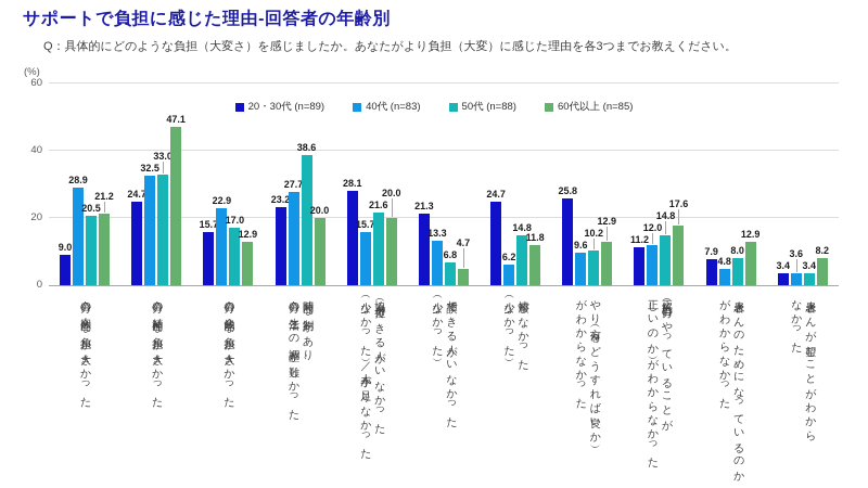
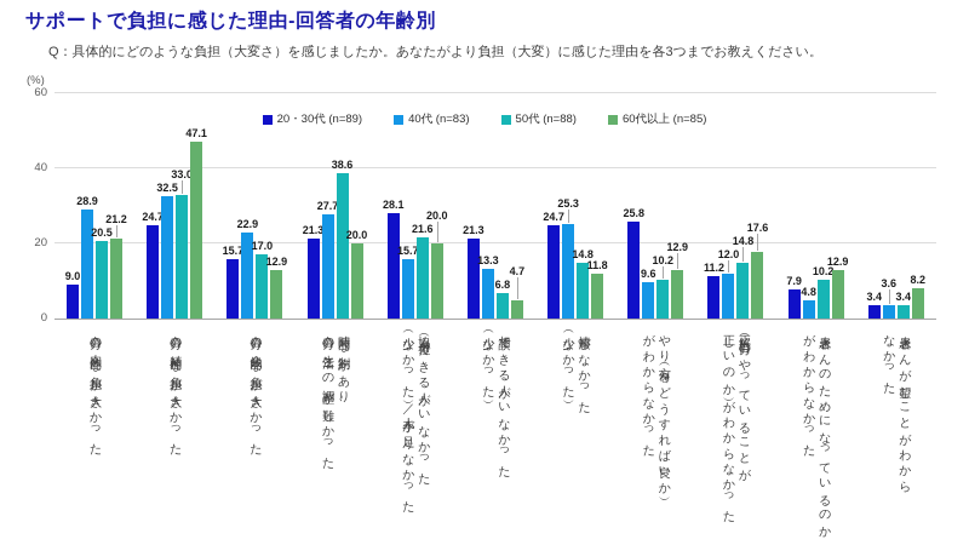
20・30代 (n=89)/時間的な制約があり、 自分の生活との調整が難しかった: 23.2 -> 21.3
40代 (n=83)/情報がなかった （少なかった）: 6.2 -> 25.3
50代 (n=88)/患者さんのためになっているのか がわからなかった: 8.0 -> 10.2
